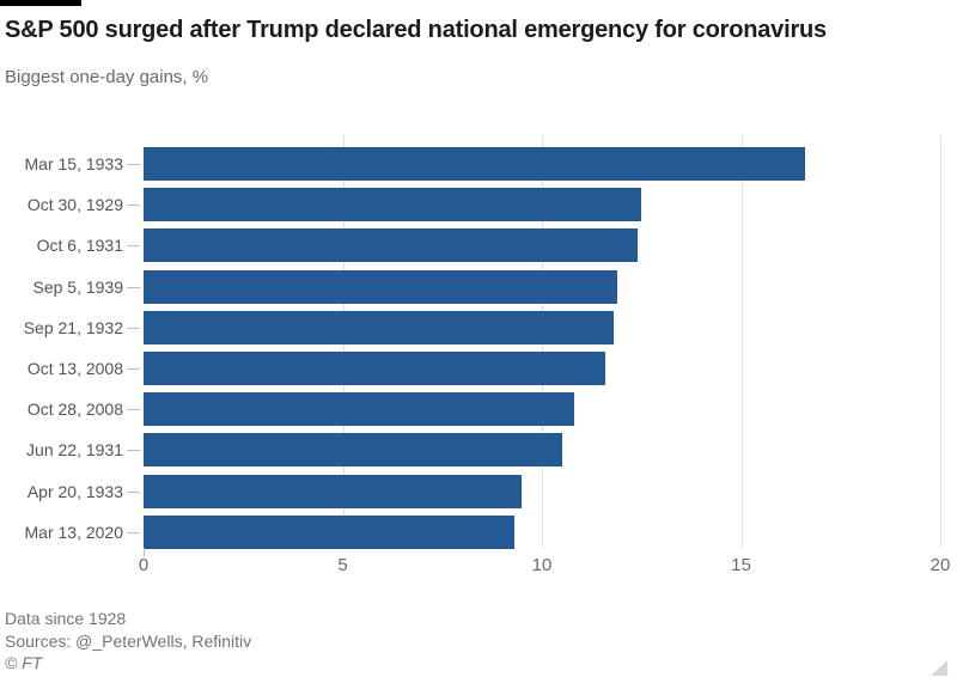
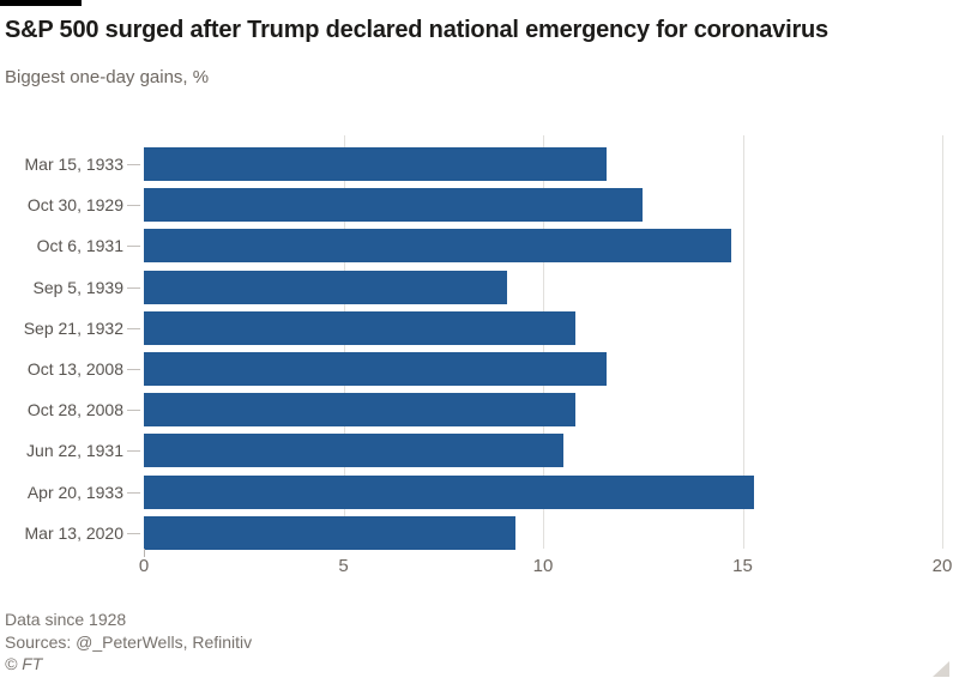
Mar 15, 1933: 16.6 -> 11.6
Oct 6, 1931: 12.4 -> 14.7
Sep 5, 1939: 11.9 -> 9.1
Sep 21, 1932: 11.8 -> 10.8
Apr 20, 1933: 9.5 -> 15.3
